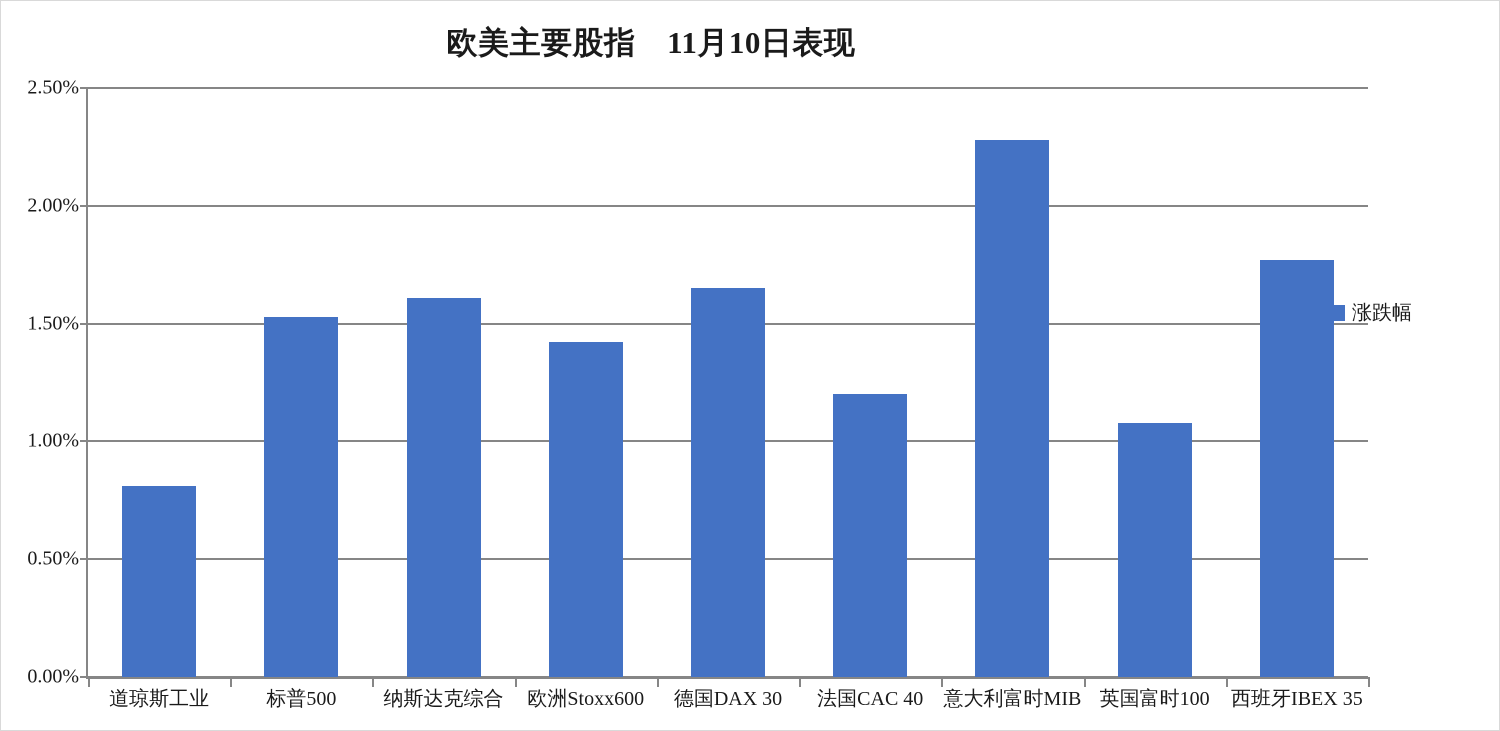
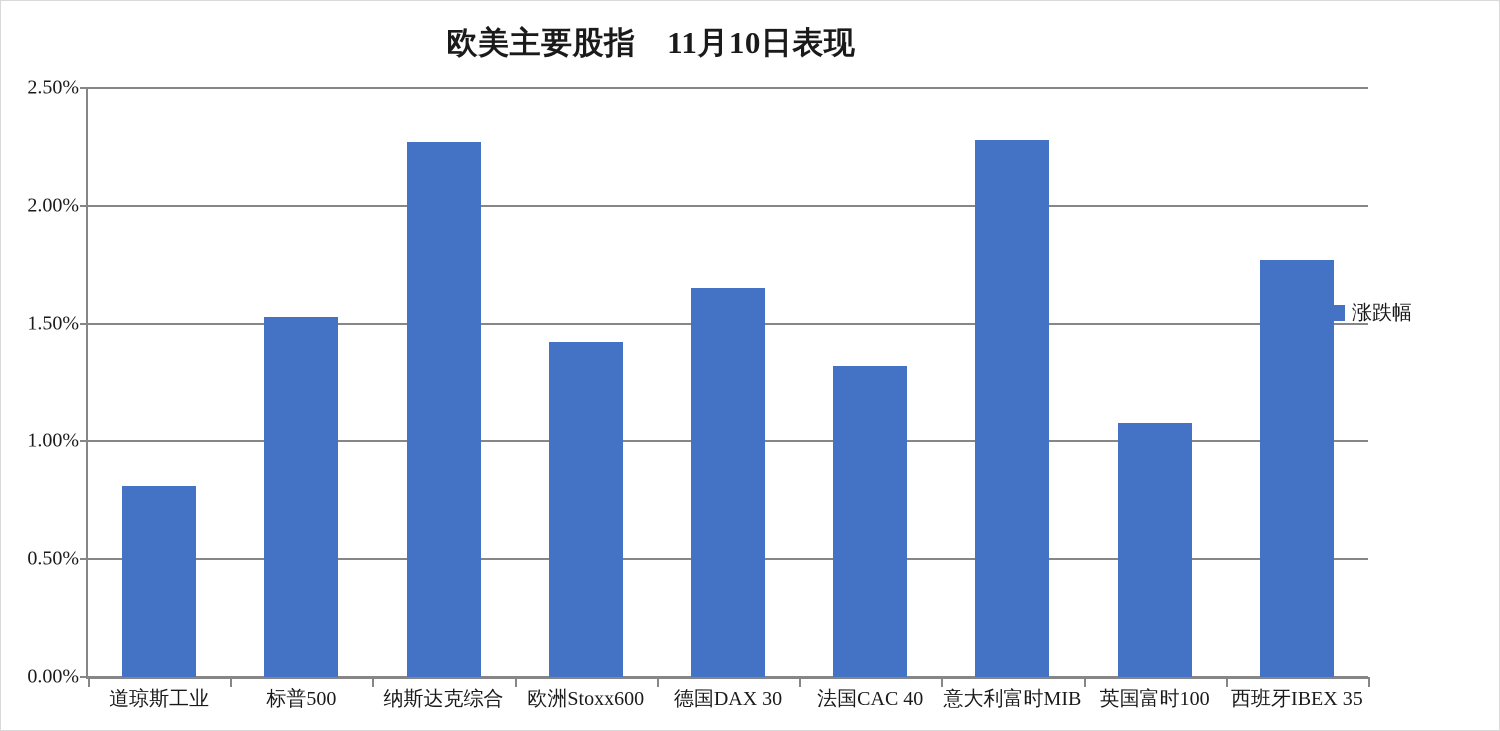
纳斯达克综合: 1.61% -> 2.27%
法国CAC 40: 1.20% -> 1.32%
